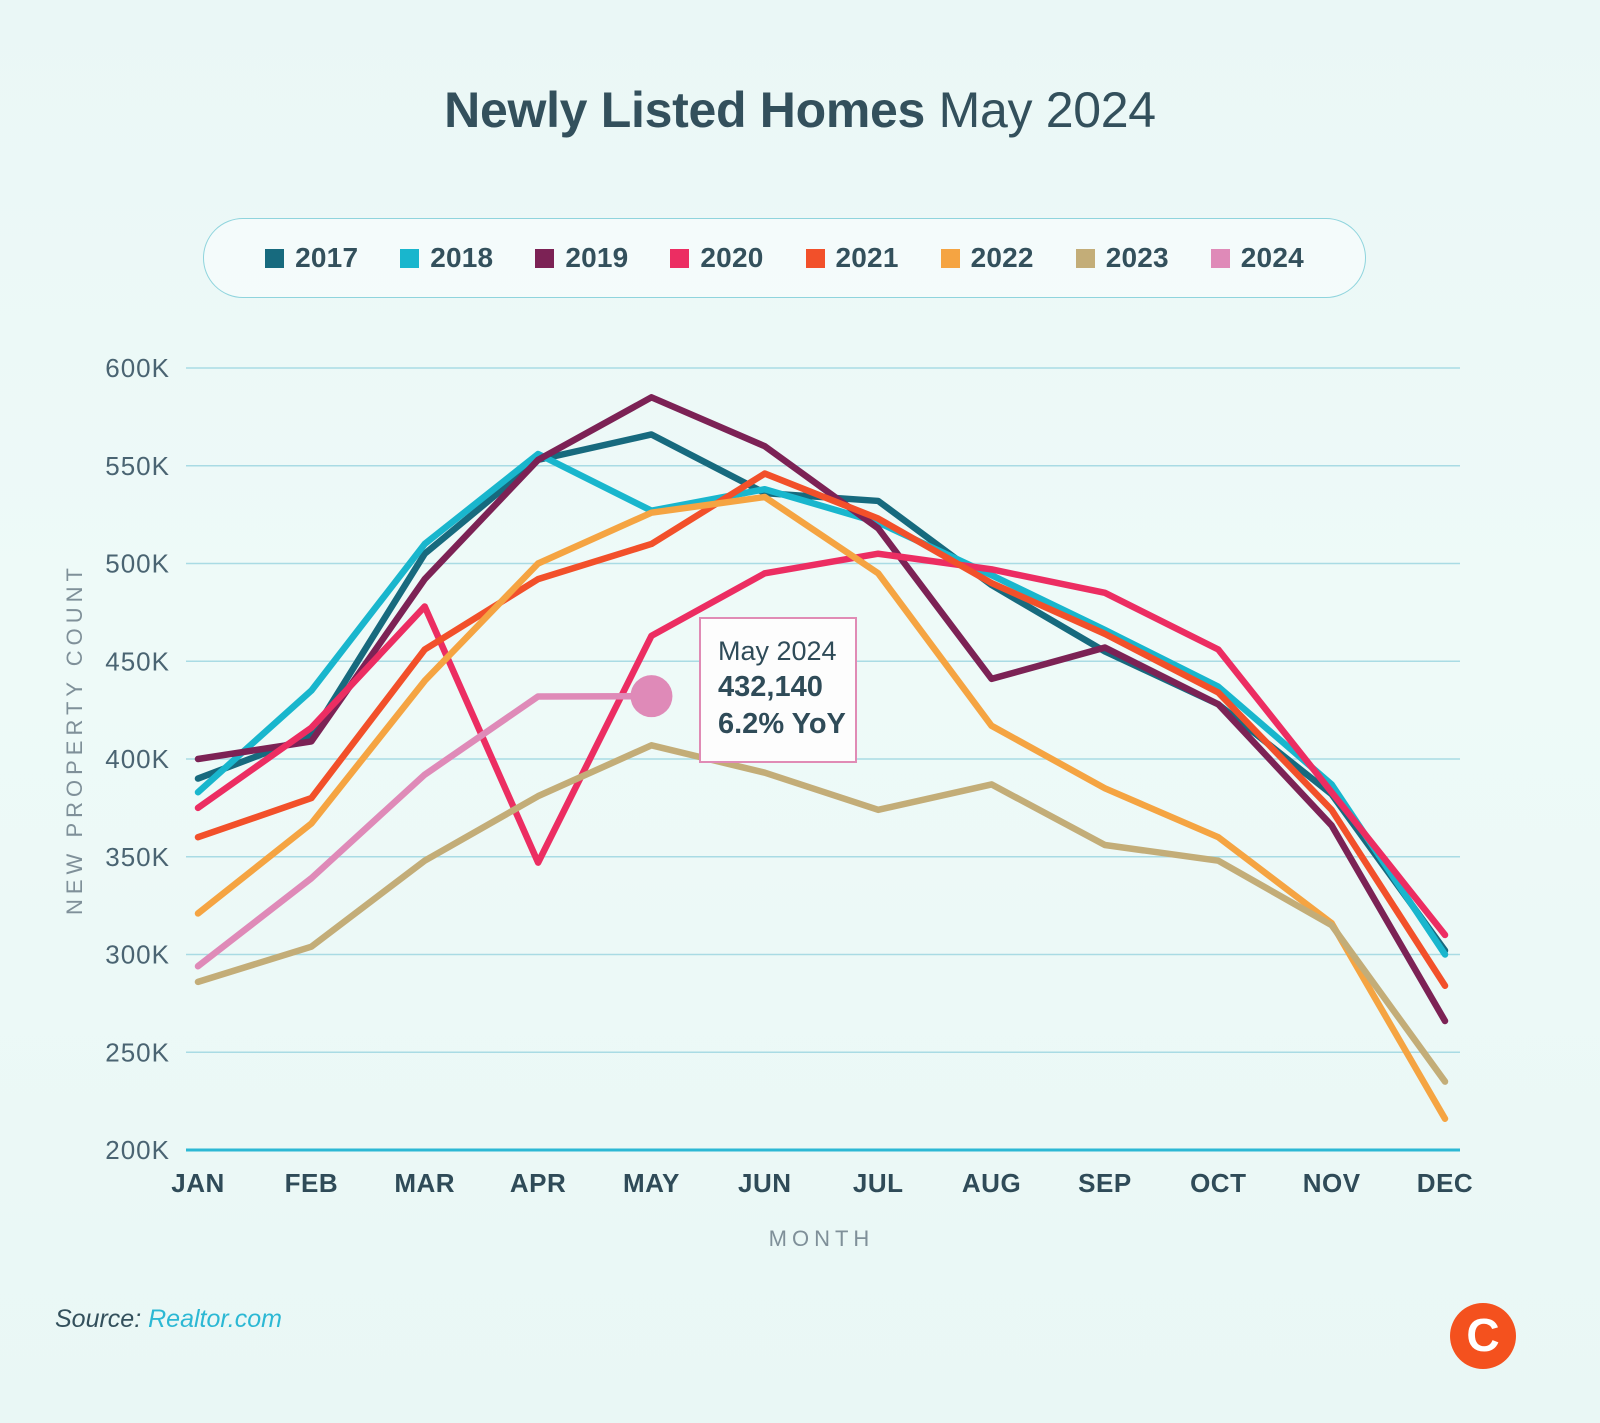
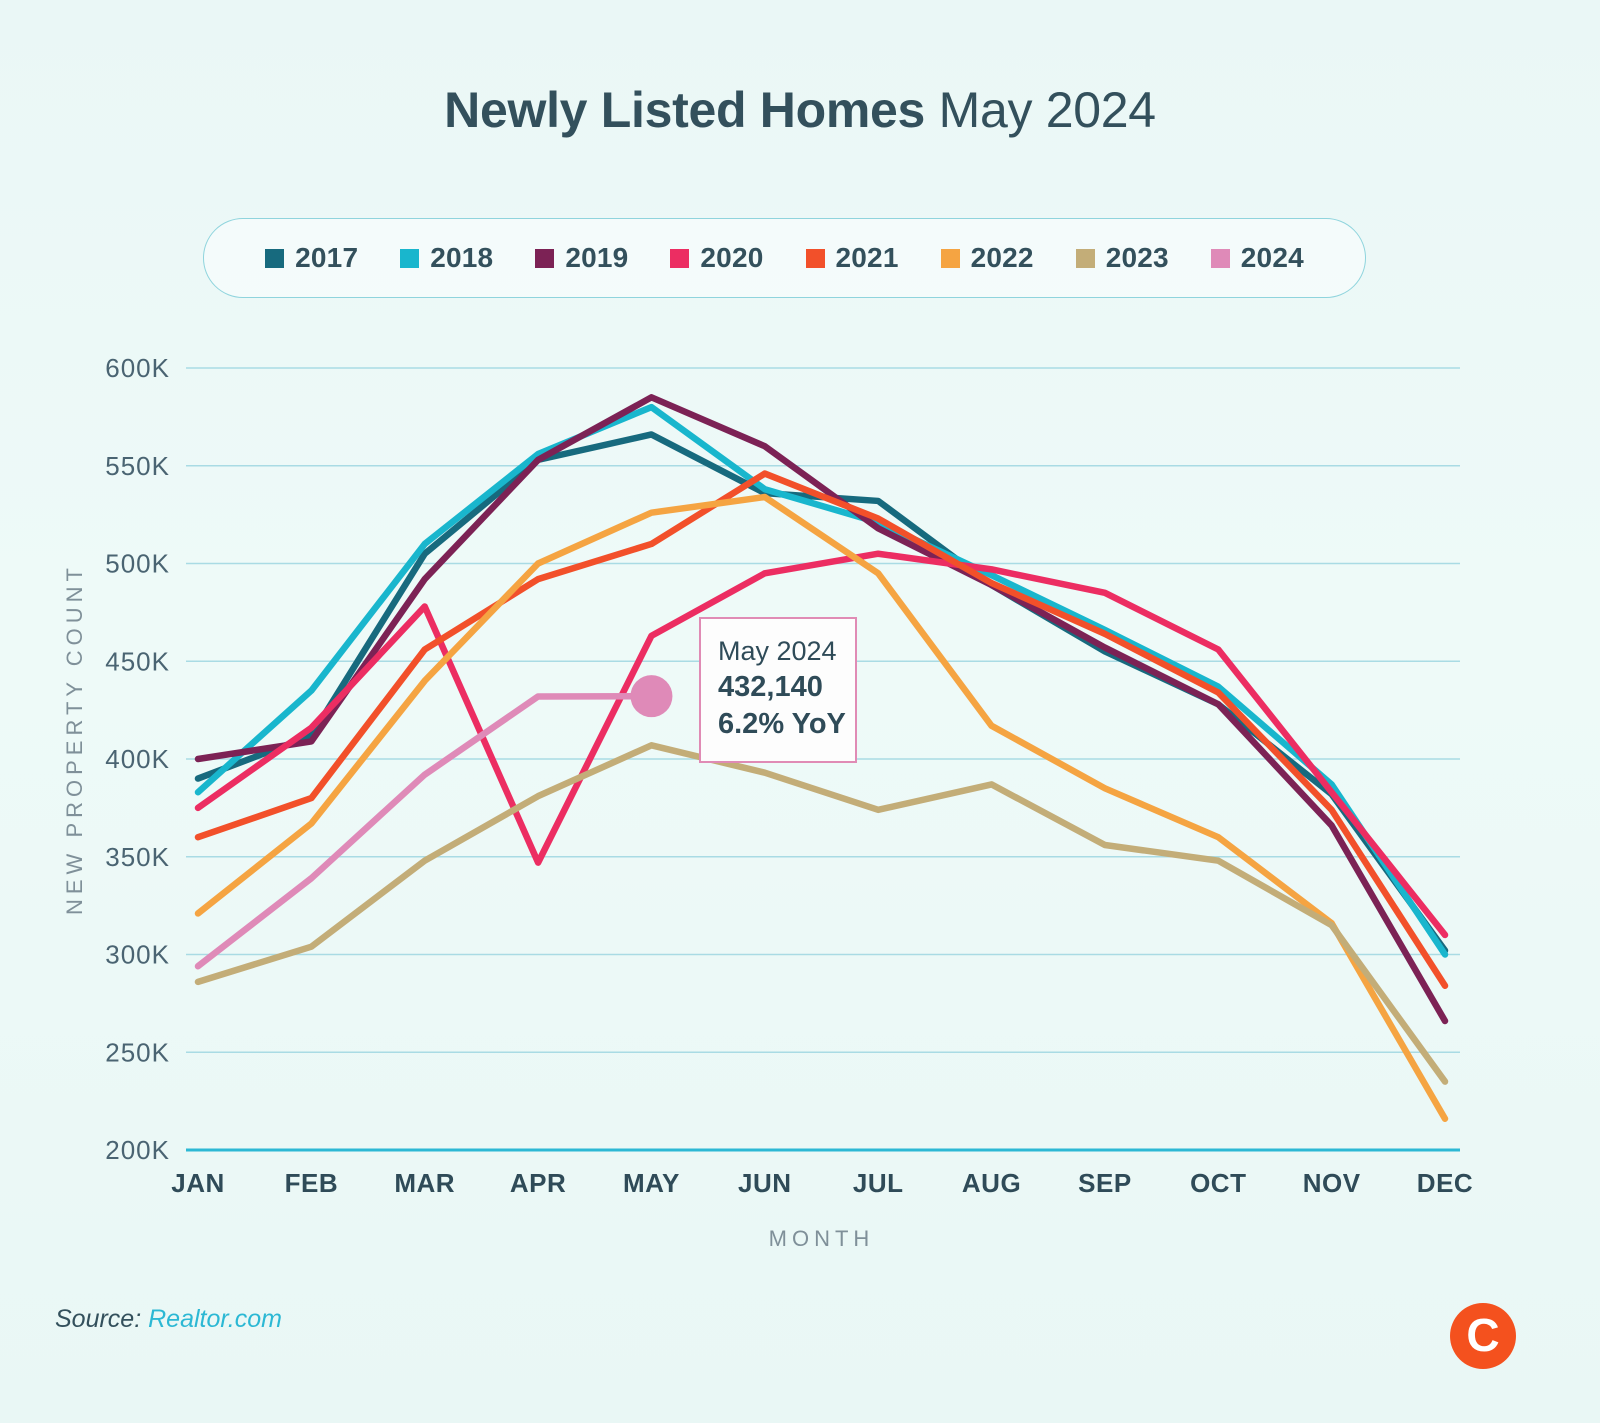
2018/MAY: 527K -> 580K
2019/AUG: 441K -> 489K
